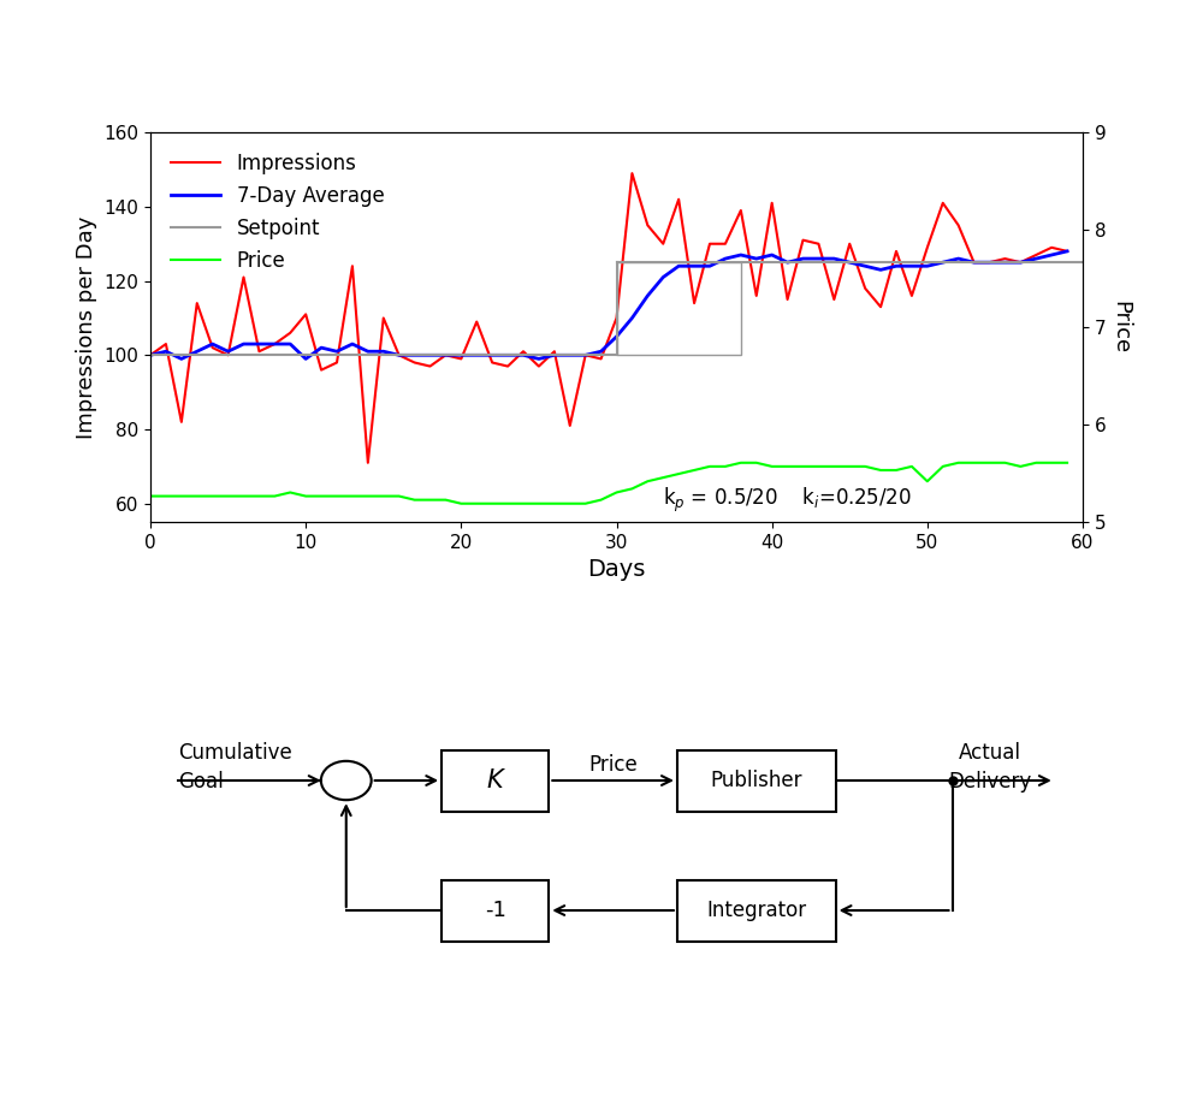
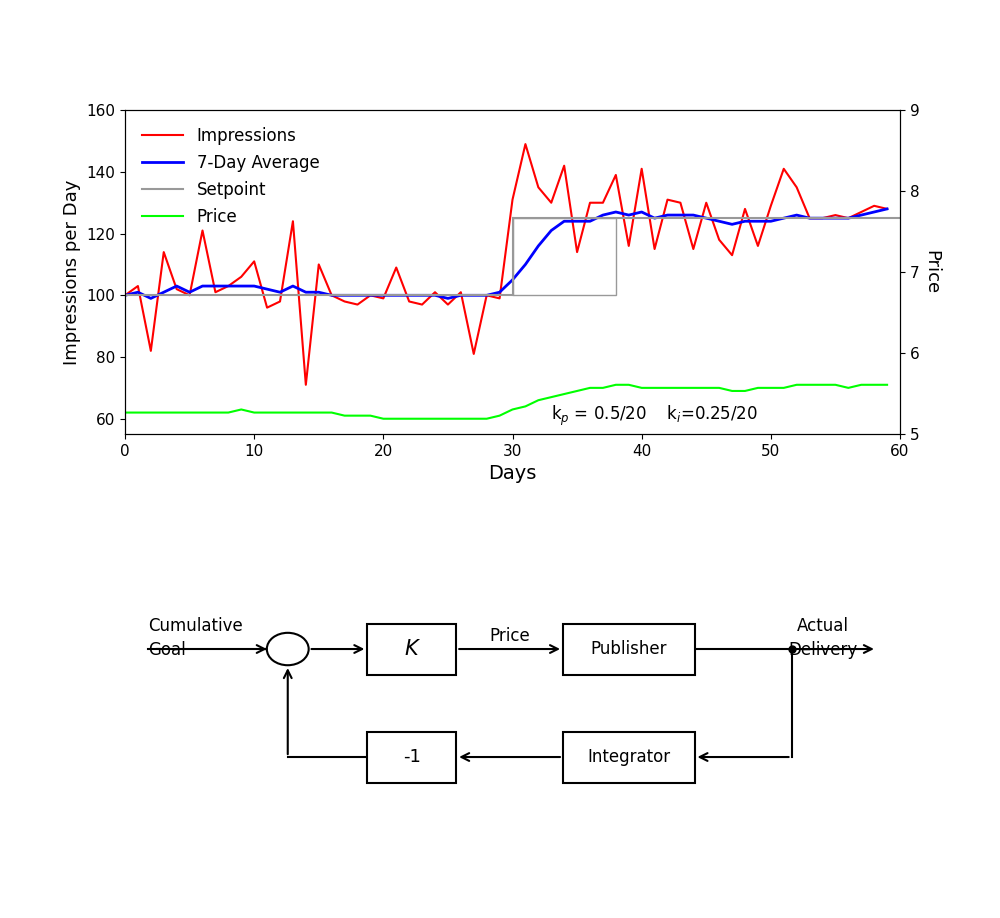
7-Day Average/10: 99 -> 103
Impressions/30: 110 -> 131
Price/50: 66 -> 70
